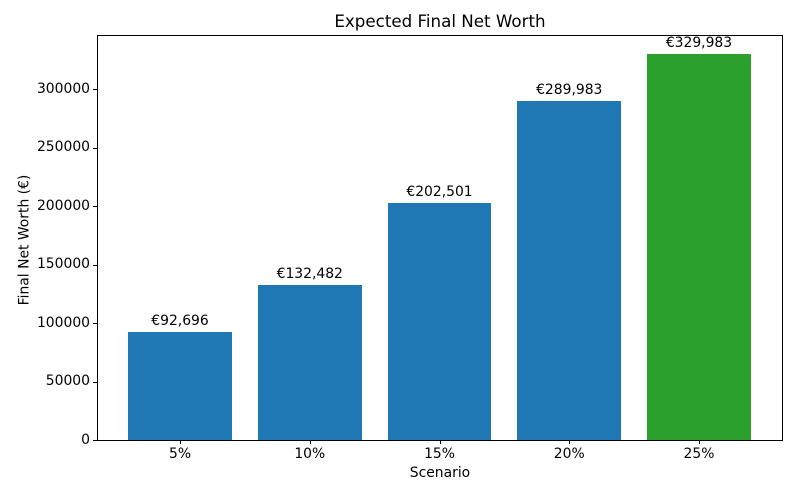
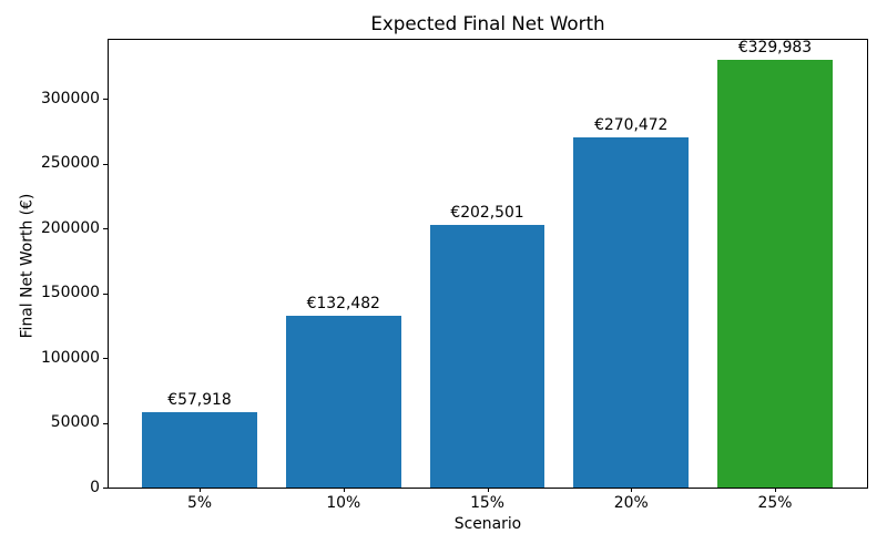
5%: €92,696 -> €57,918
20%: €289,983 -> €270,472
